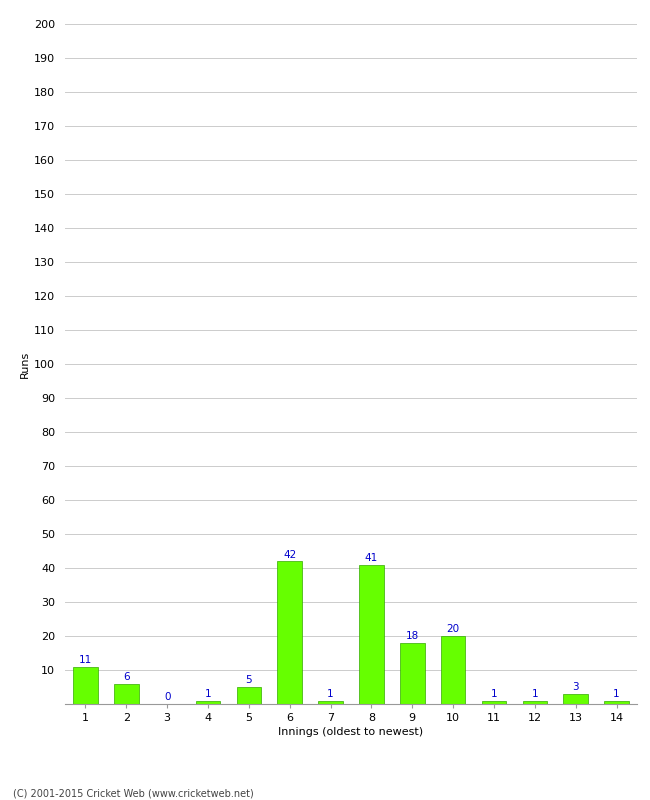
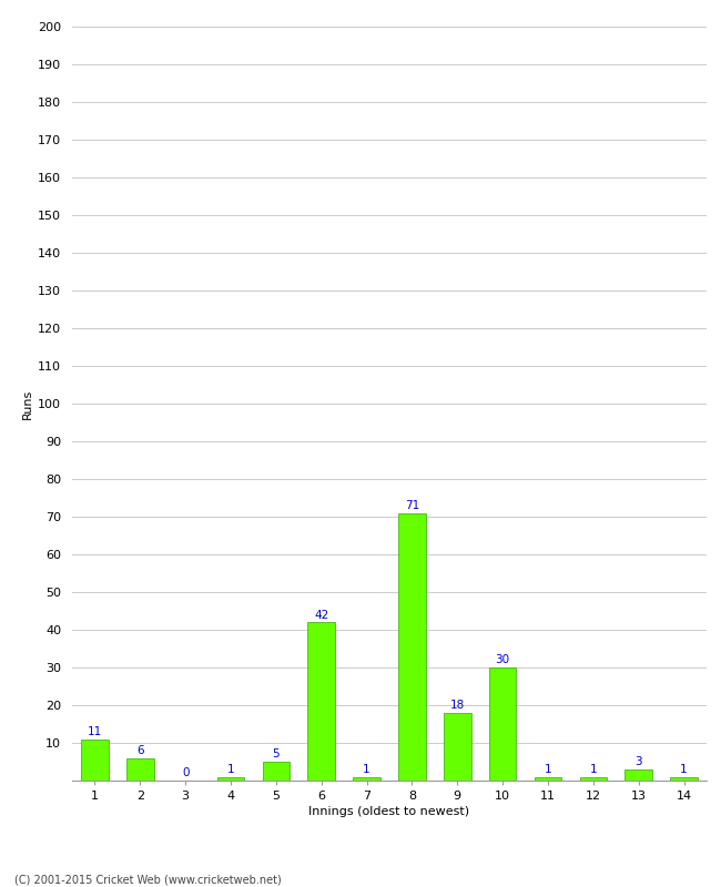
8: 41 -> 71
10: 20 -> 30
